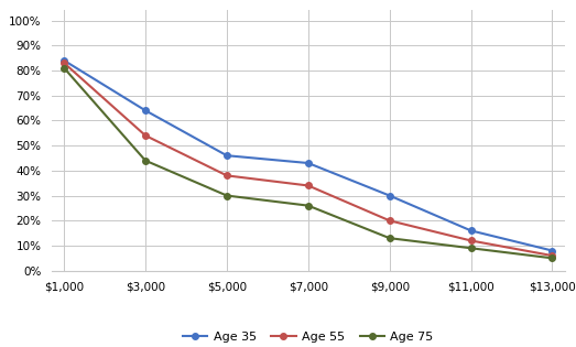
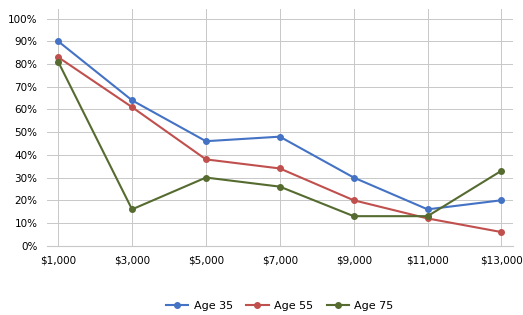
Age 35/$1,000: 84% -> 90%
Age 55/$3,000: 54% -> 61%
Age 75/$3,000: 44% -> 16%
Age 35/$7,000: 43% -> 48%
Age 75/$11,000: 9% -> 13%
Age 35/$13,000: 8% -> 20%
Age 75/$13,000: 5% -> 33%
